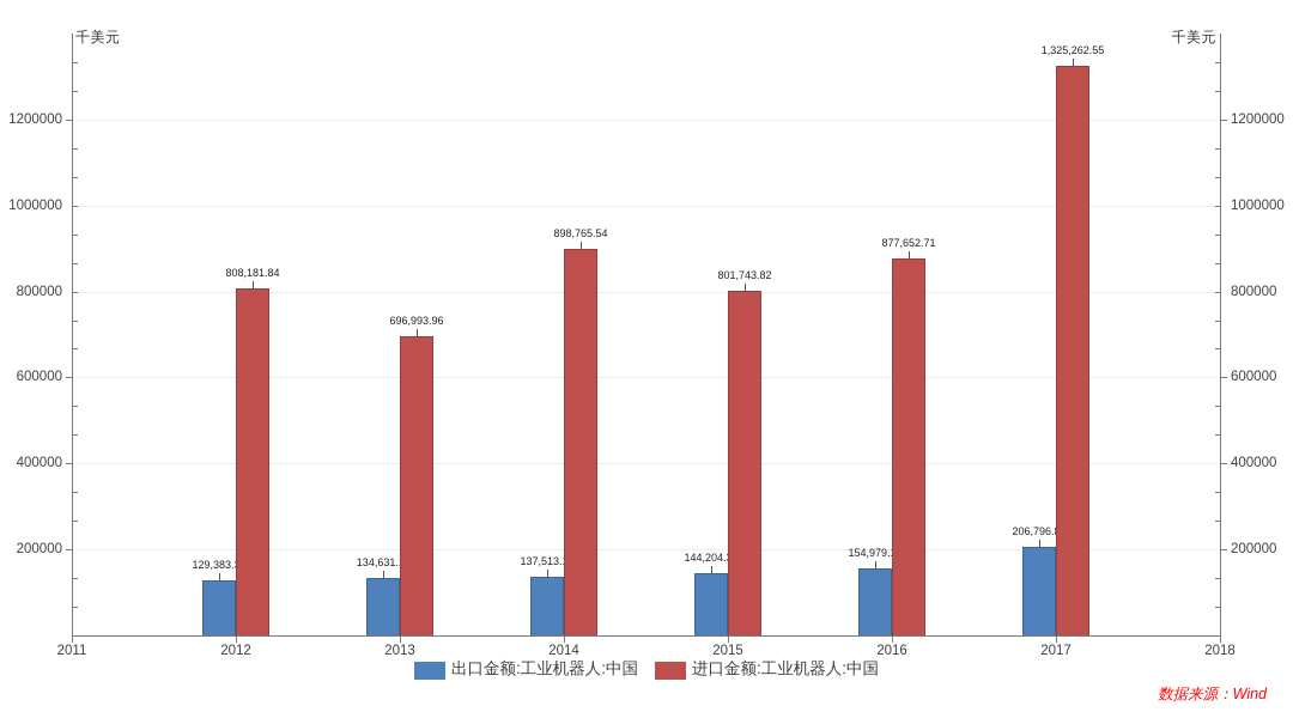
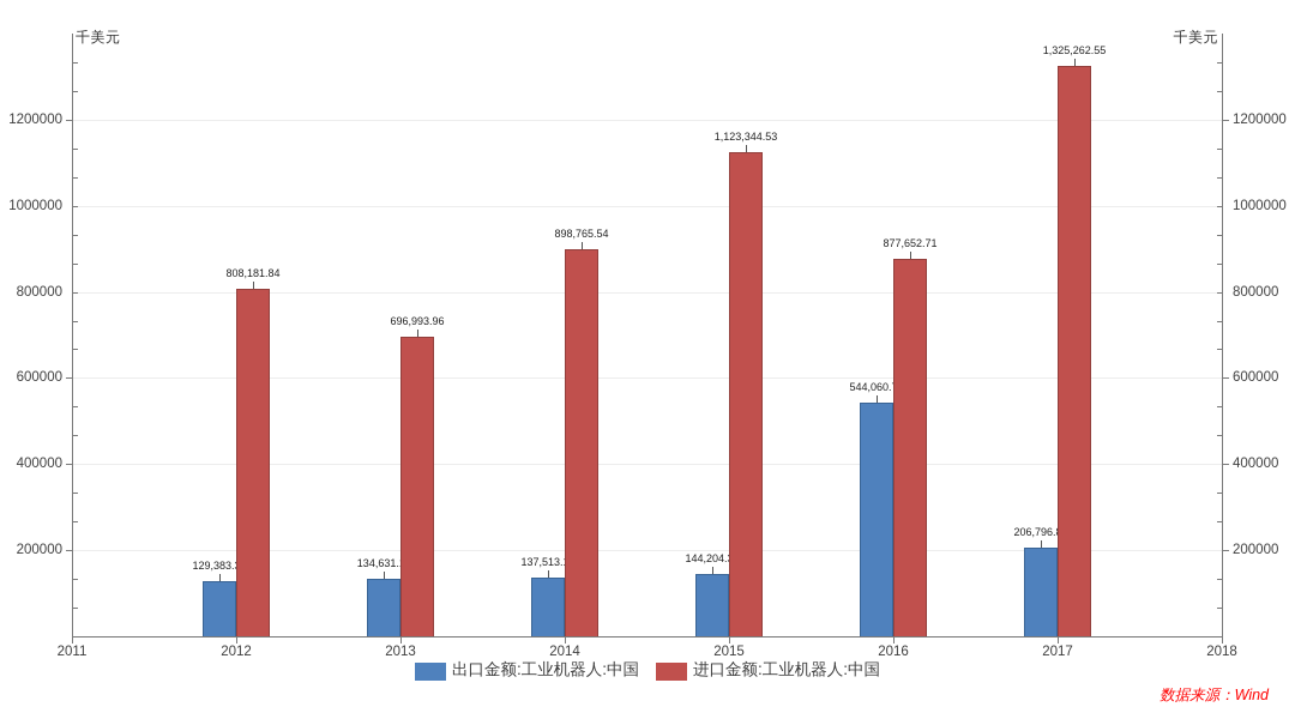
进口金额:工业机器人:中国/2015: 801,743.82 -> 1,123,344.53
出口金额:工业机器人:中国/2016: 154,979.18 -> 544,060.72
